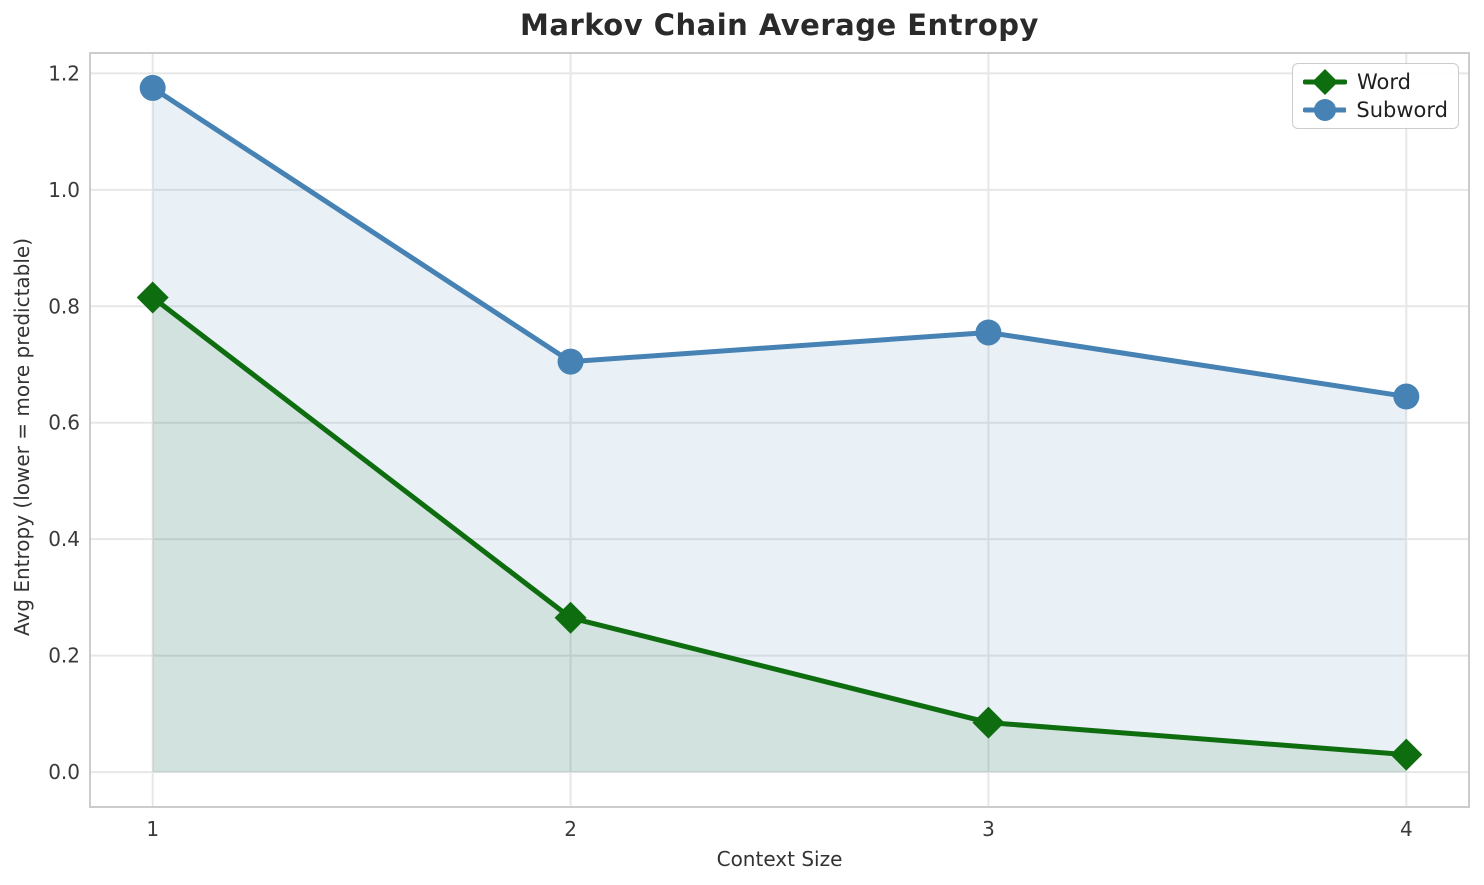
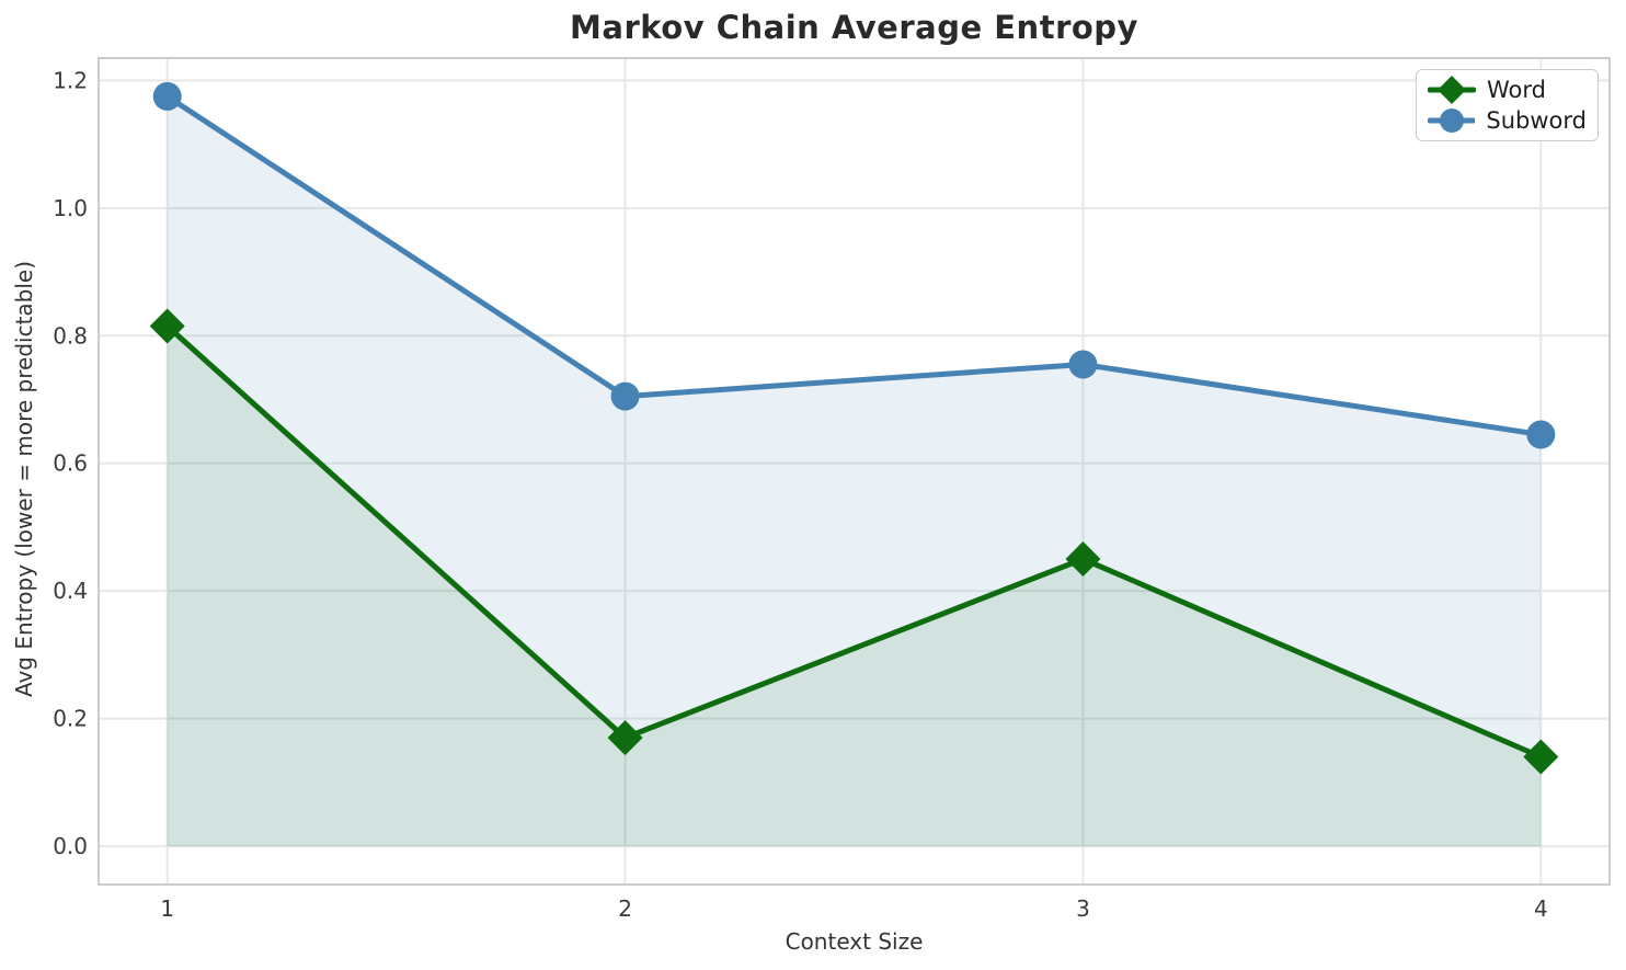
Word/2: 0.27 -> 0.17
Word/3: 0.09 -> 0.45
Word/4: 0.03 -> 0.14
